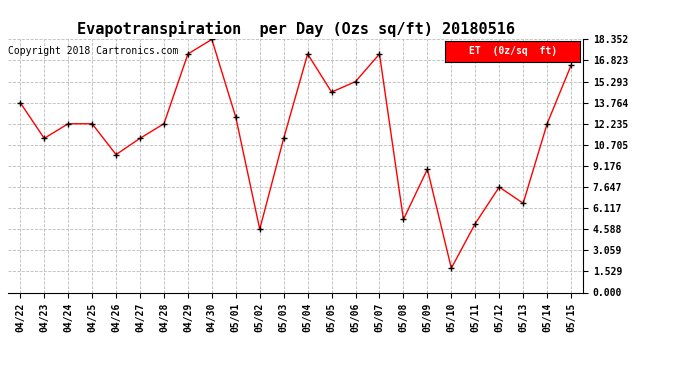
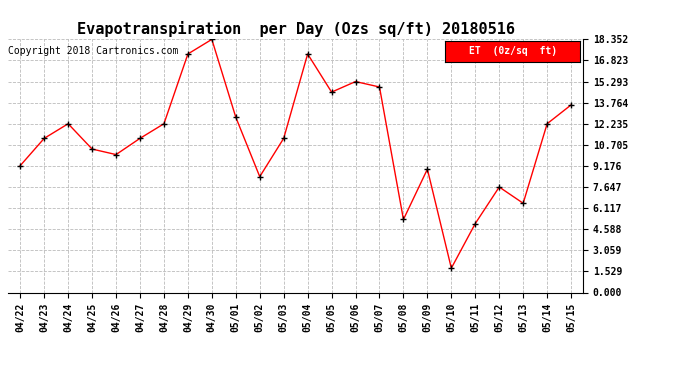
04/22: 13.8 -> 9.2
04/25: 12.2 -> 10.4
05/02: 4.6 -> 8.4
05/07: 17.3 -> 14.9
05/15: 16.5 -> 13.6
